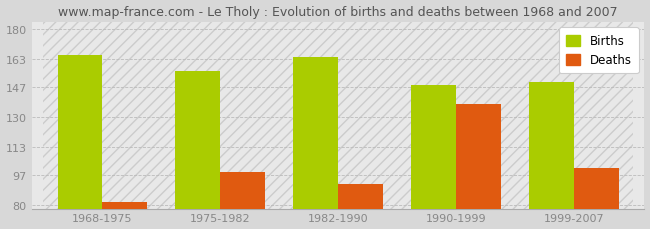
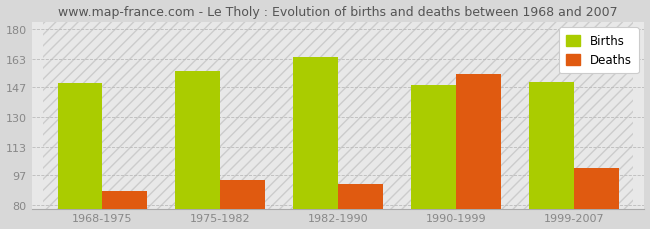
Births/1968-1975: 165 -> 149
Deaths/1968-1975: 82 -> 88
Deaths/1975-1982: 99 -> 94
Deaths/1990-1999: 137 -> 154
